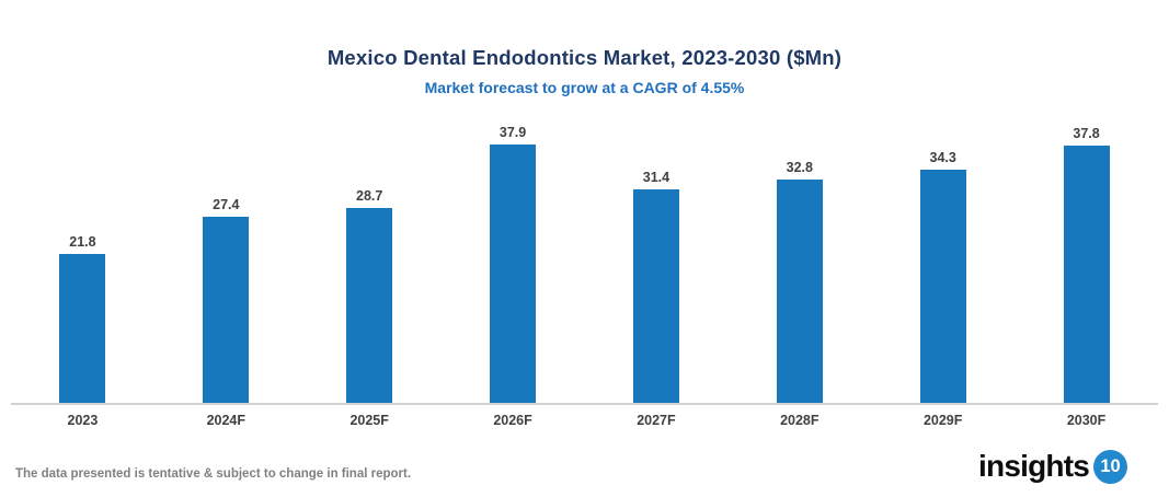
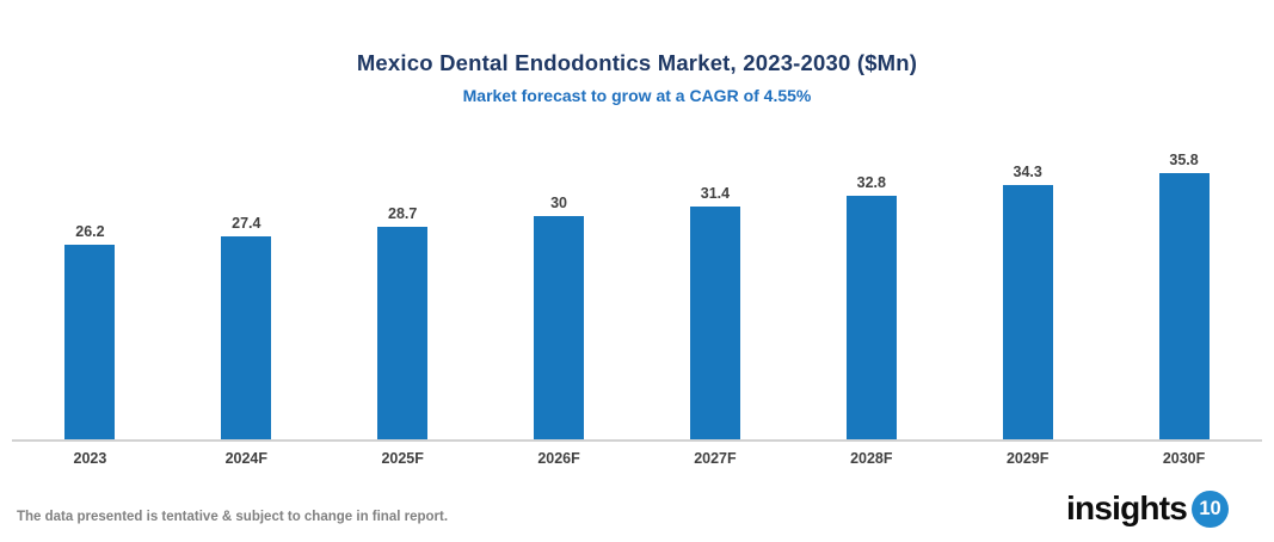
2023: 21.8 -> 26.2
2026F: 37.9 -> 30
2030F: 37.8 -> 35.8
